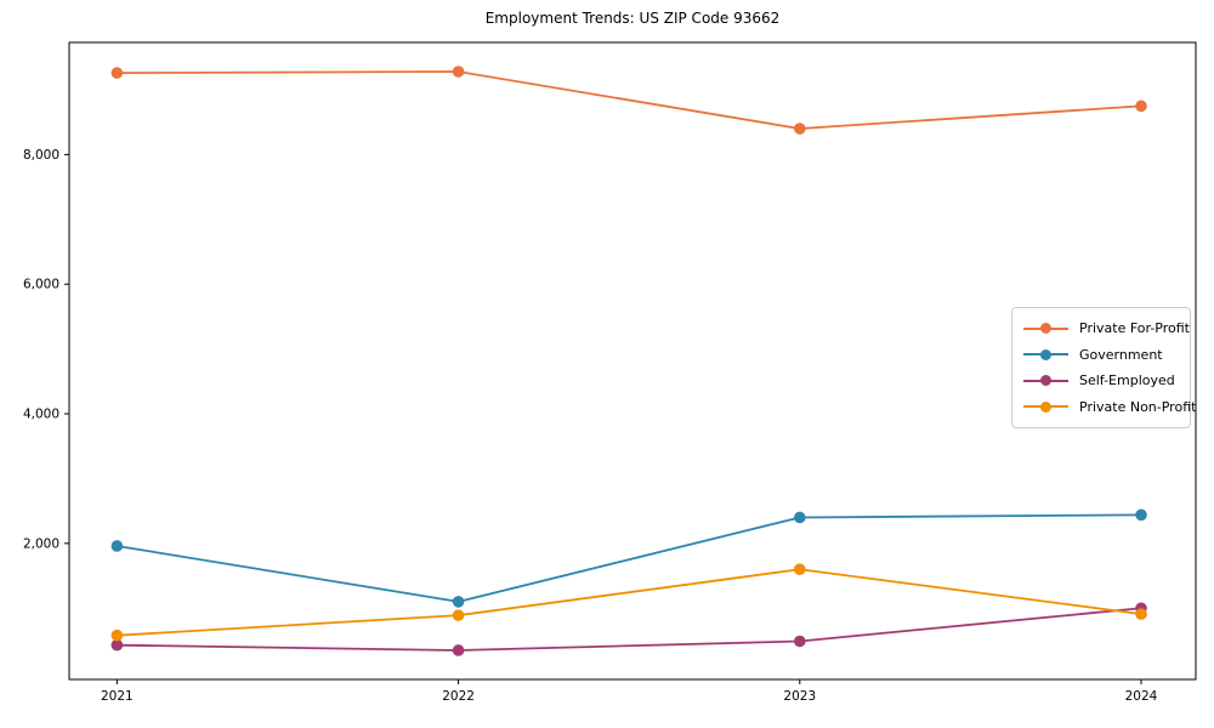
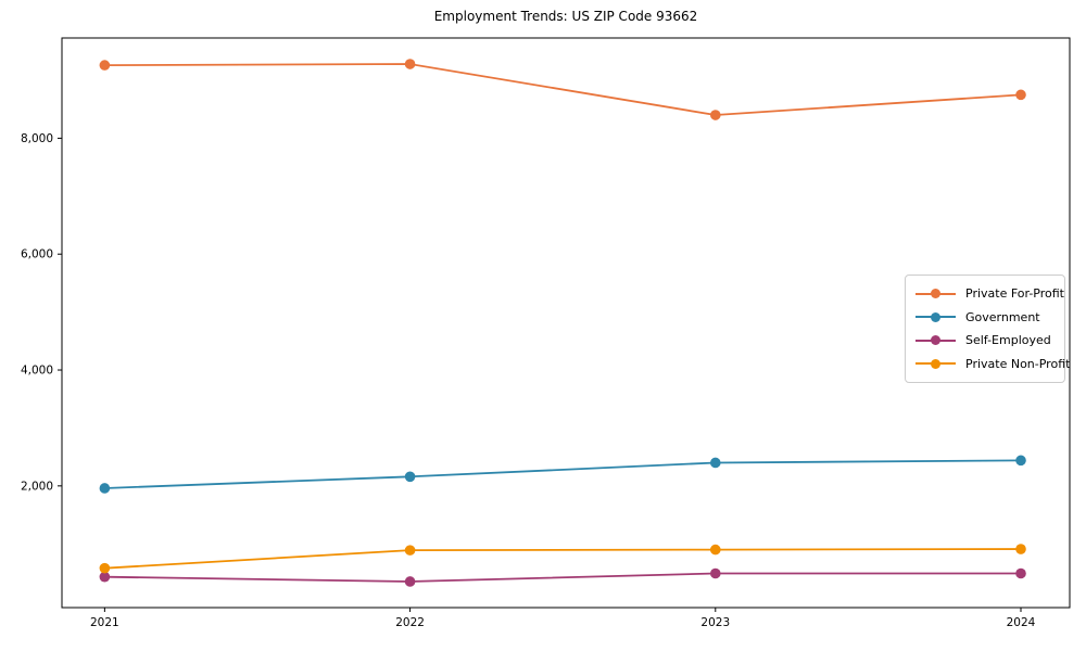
Government/2022: 1100 -> 2200
Private Non-Profit/2023: 1600 -> 900
Self-Employed/2024: 1000 -> 500
